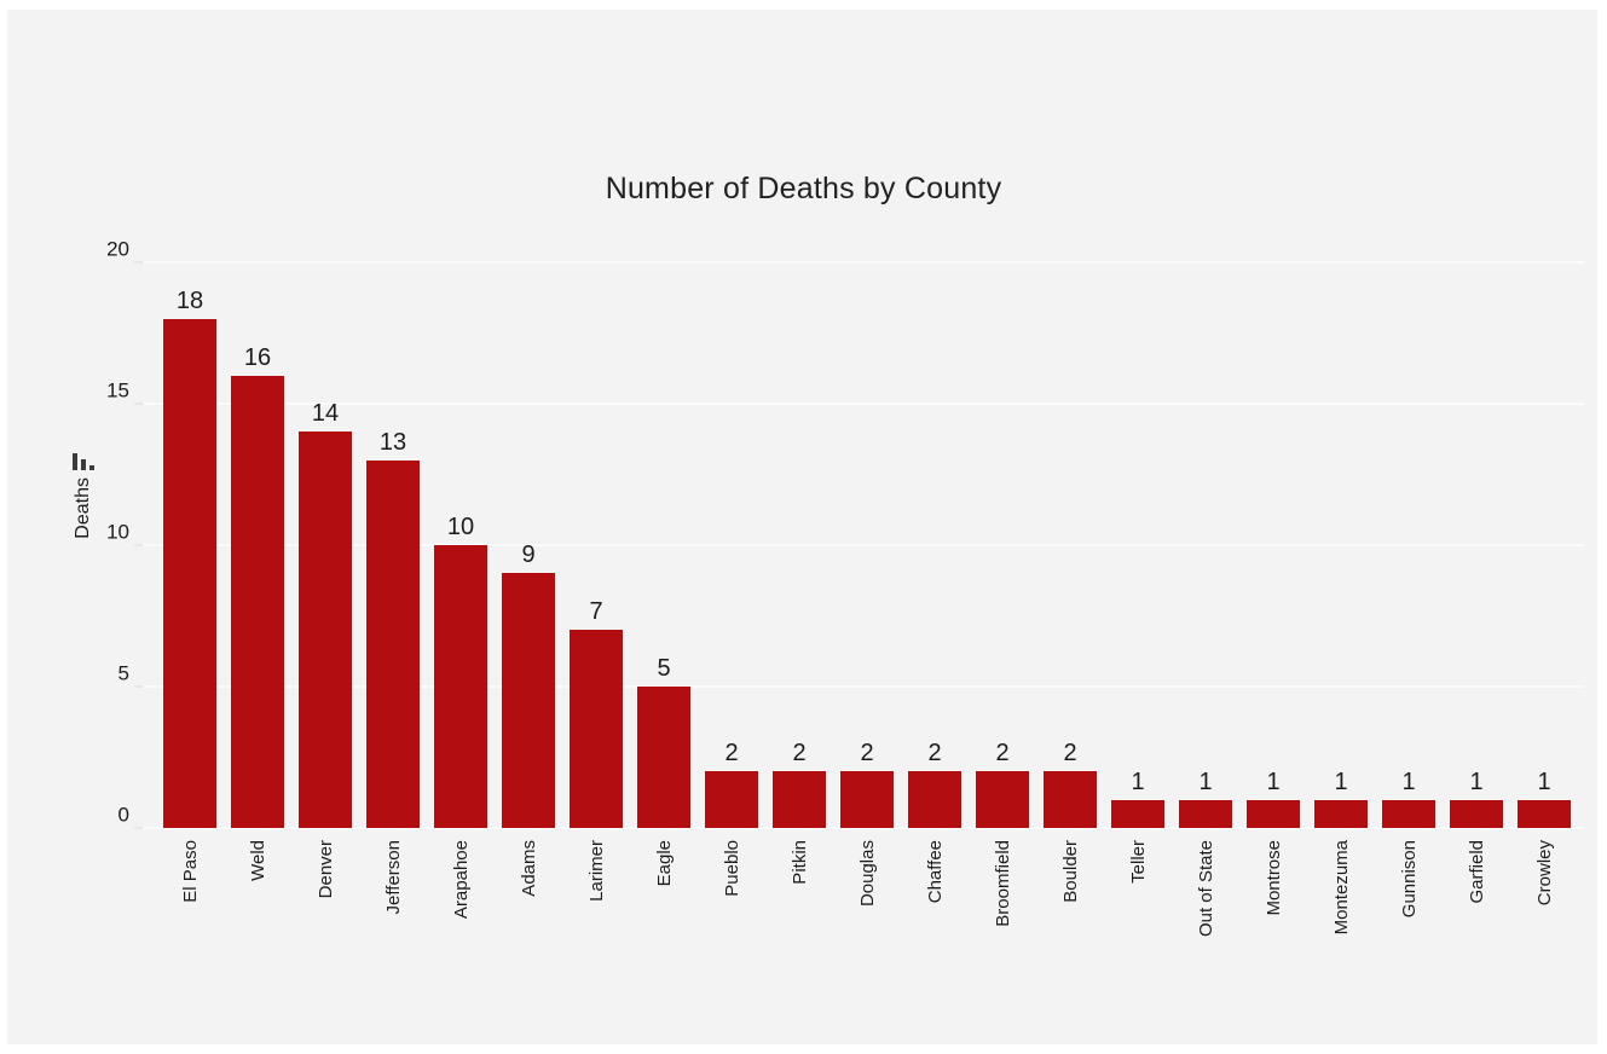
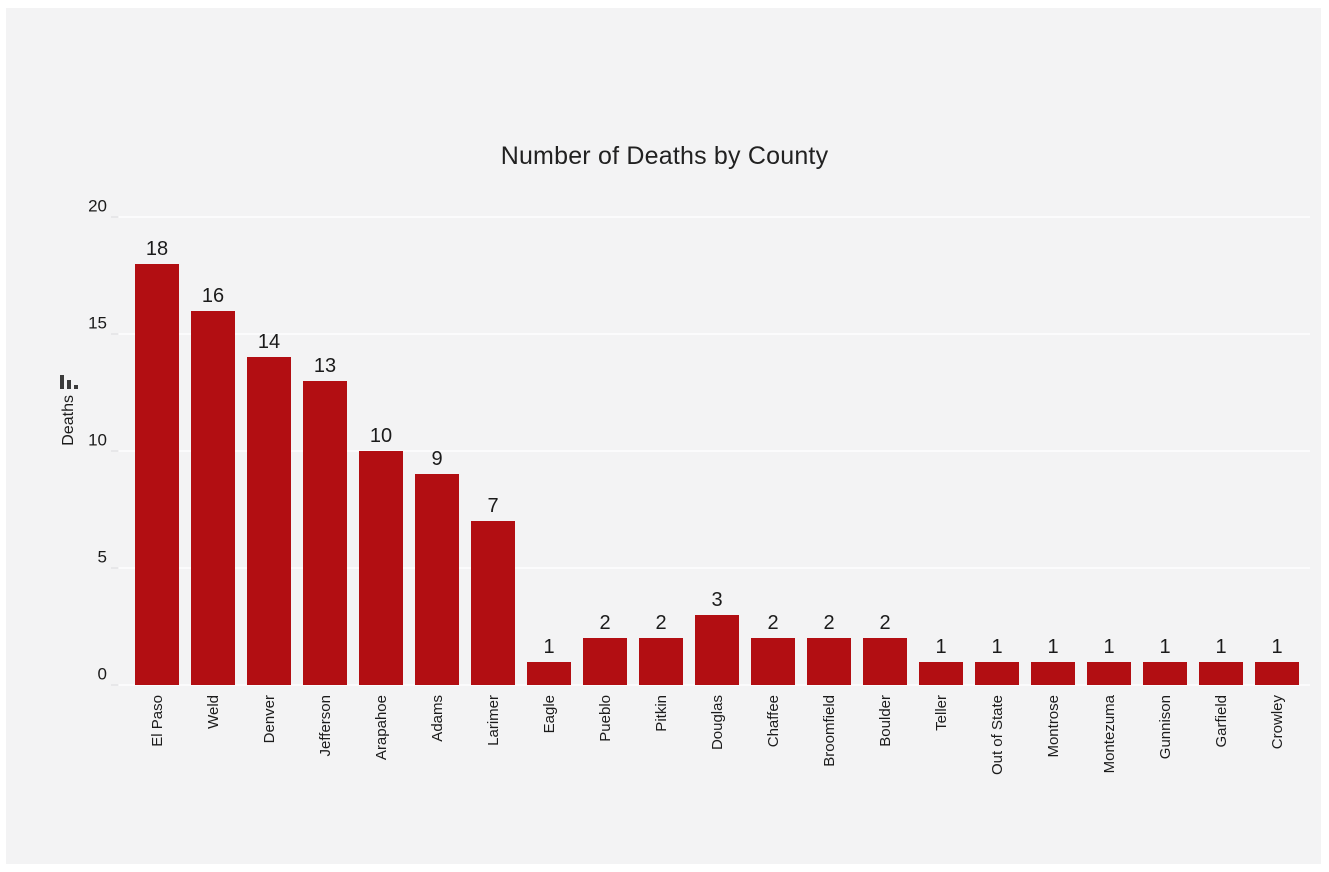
Eagle: 5 -> 1
Douglas: 2 -> 3
